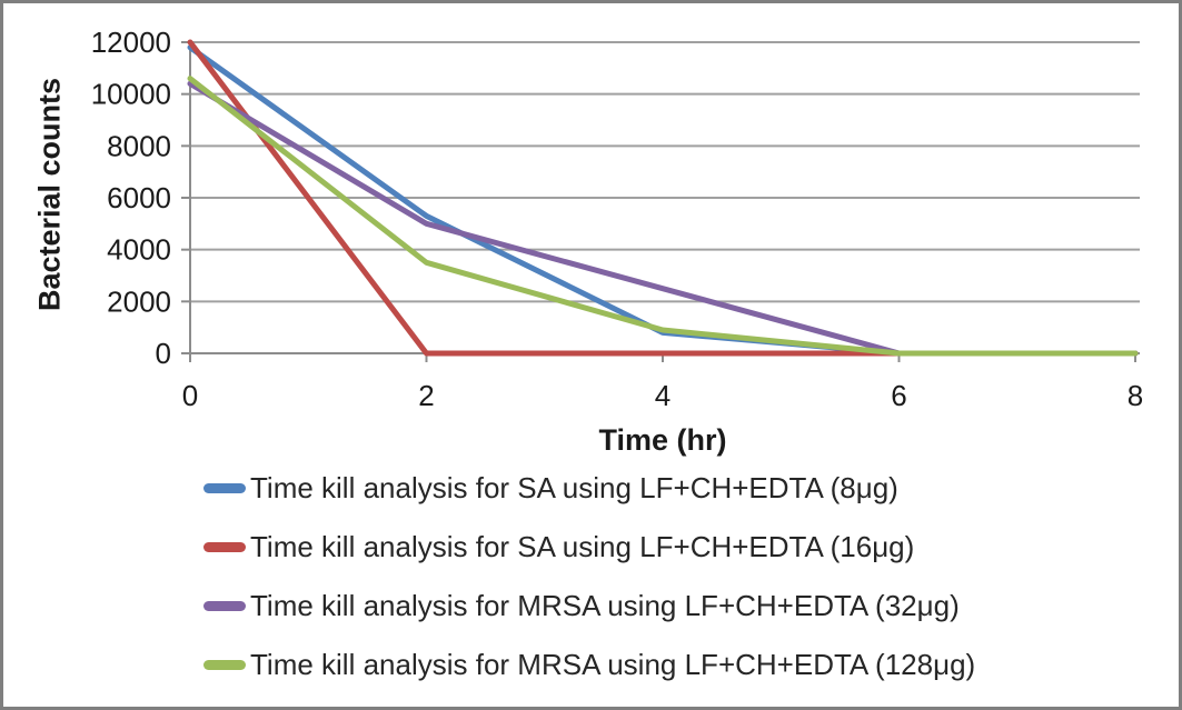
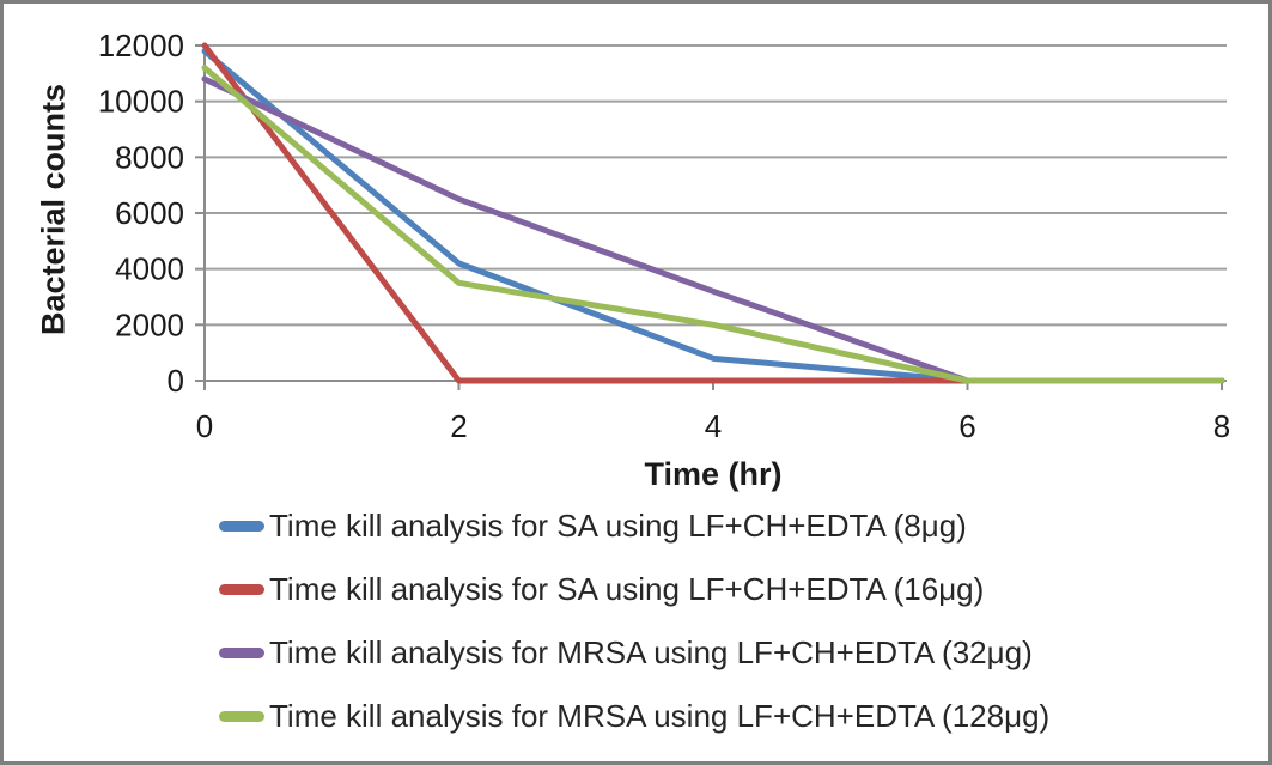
Time kill analysis for MRSA using LF+CH+EDTA (32μg)/0: 10400 -> 10800
Time kill analysis for MRSA using LF+CH+EDTA (128μg)/0: 10600 -> 11200
Time kill analysis for SA using LF+CH+EDTA (8μg)/2: 5300 -> 4200
Time kill analysis for MRSA using LF+CH+EDTA (32μg)/2: 5000 -> 6500
Time kill analysis for MRSA using LF+CH+EDTA (32μg)/4: 2500 -> 3200
Time kill analysis for MRSA using LF+CH+EDTA (128μg)/4: 900 -> 2000
